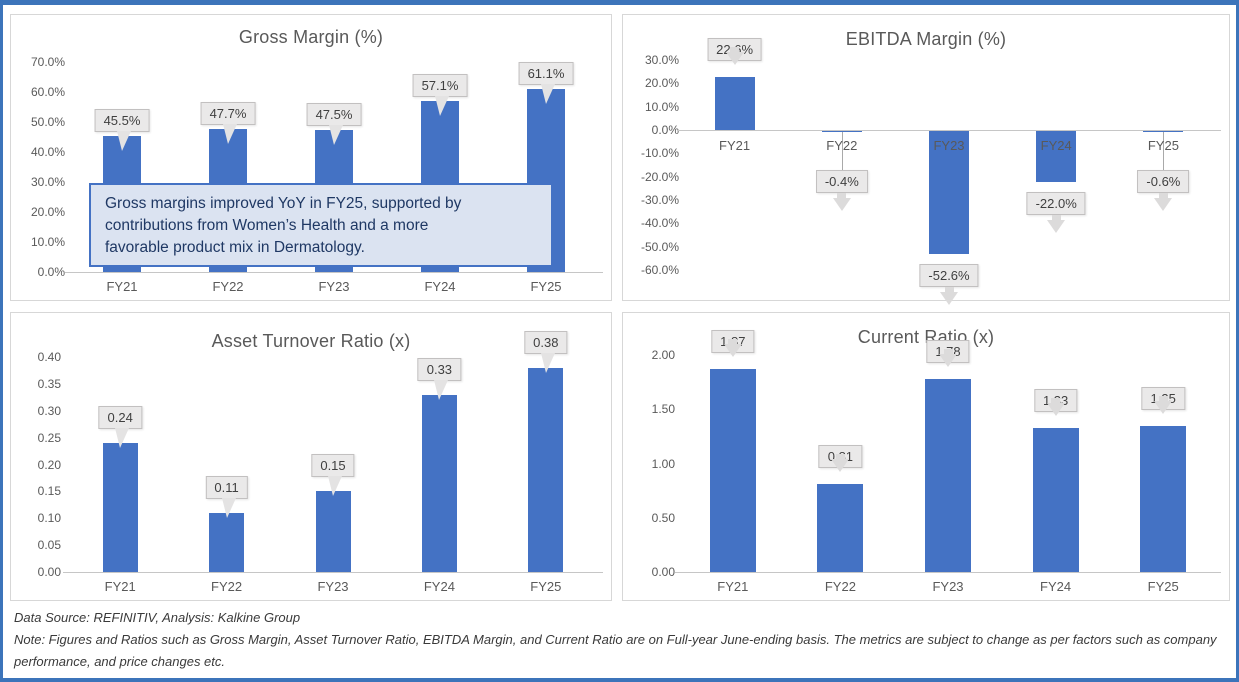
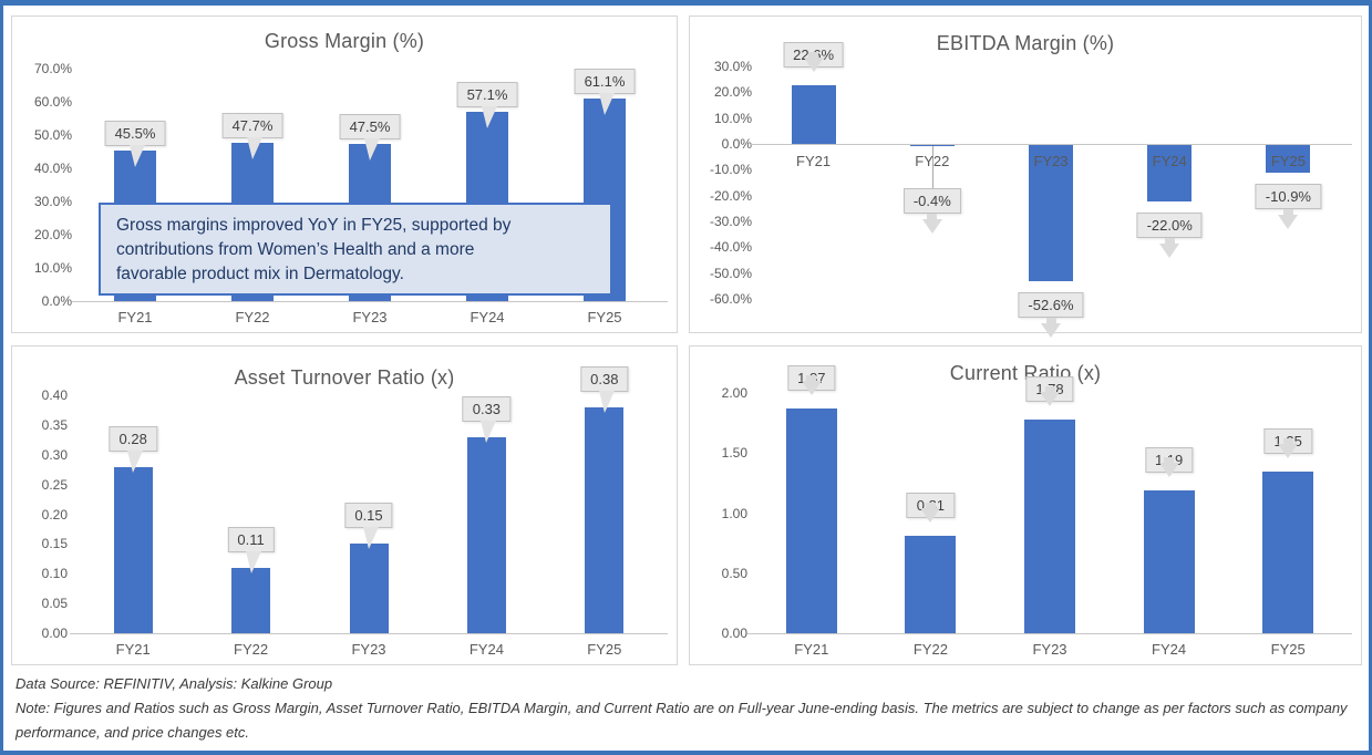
EBITDA Margin (%)/FY25: -0.6% -> -10.9%
Asset Turnover Ratio (x)/FY21: 0.24 -> 0.28
Current Ratio (x)/FY24: 1.33 -> 1.19
